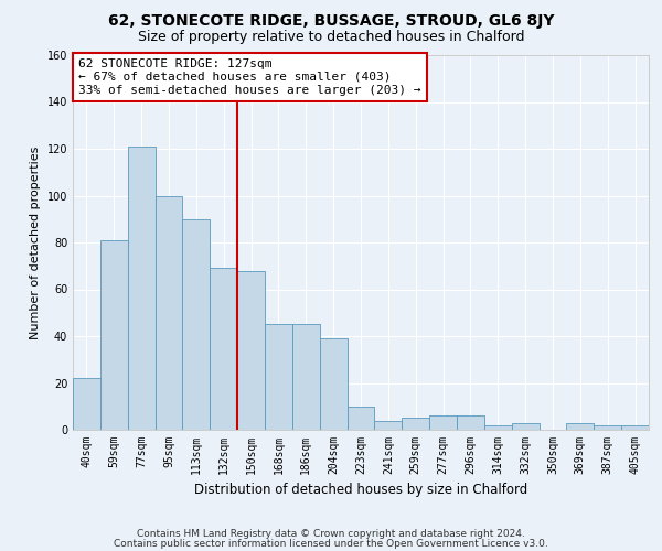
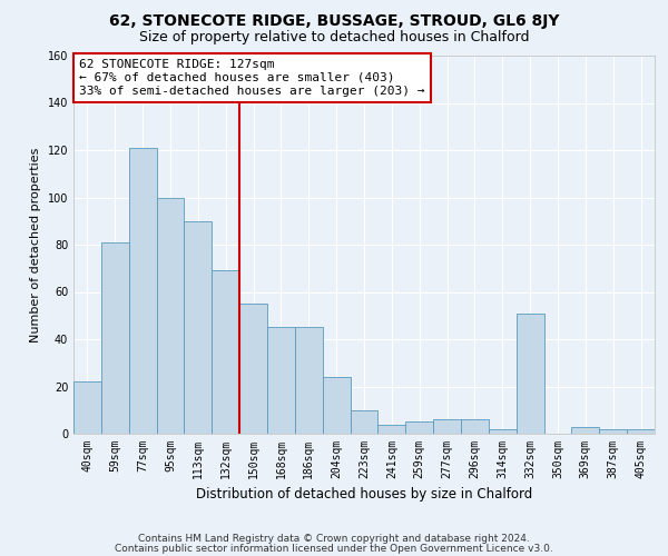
150sqm: 68 -> 55
204sqm: 39 -> 24
332sqm: 3 -> 51
